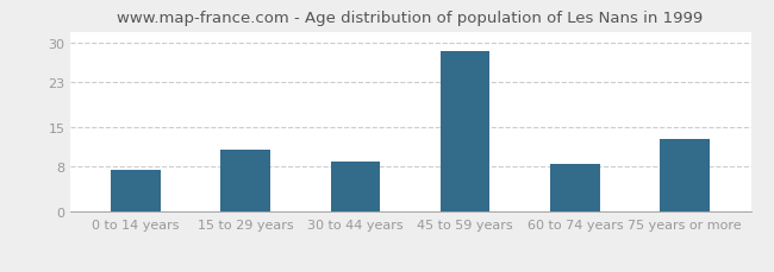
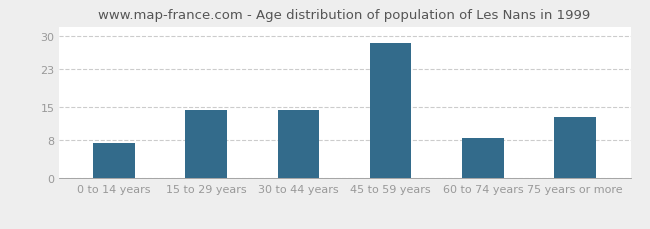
15 to 29 years: 11.0 -> 14.5
30 to 44 years: 9.0 -> 14.5
